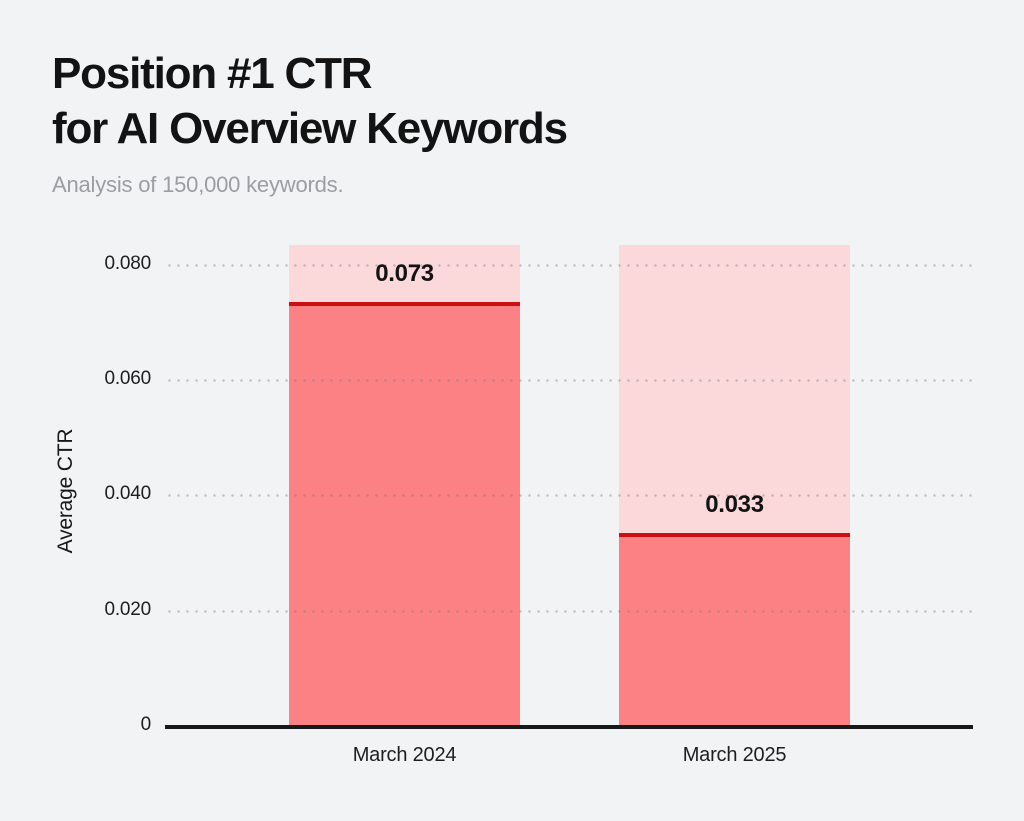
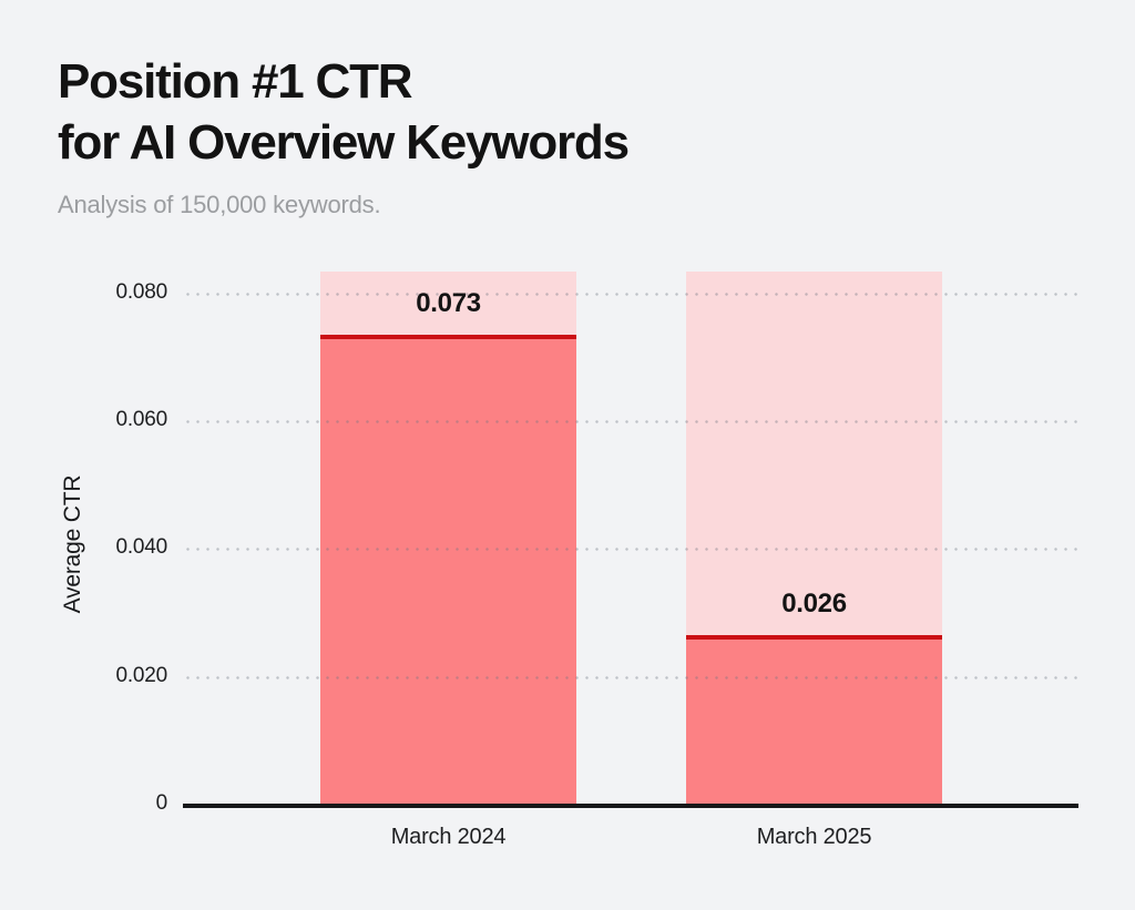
March 2025: 0.033 -> 0.026
